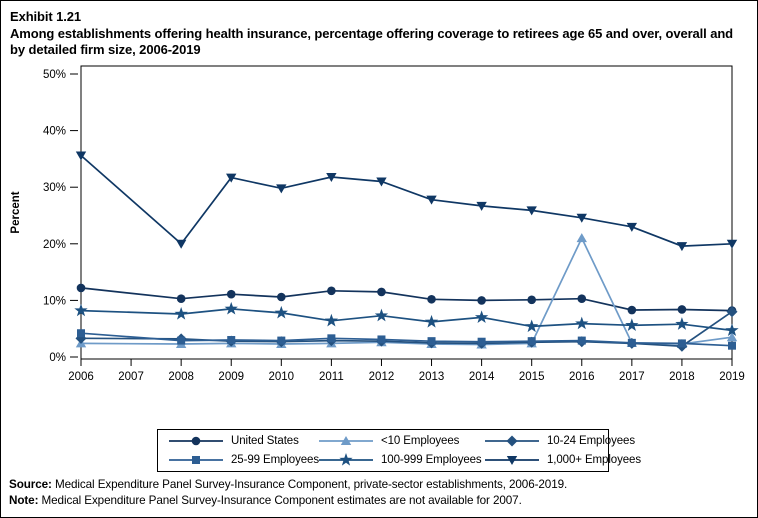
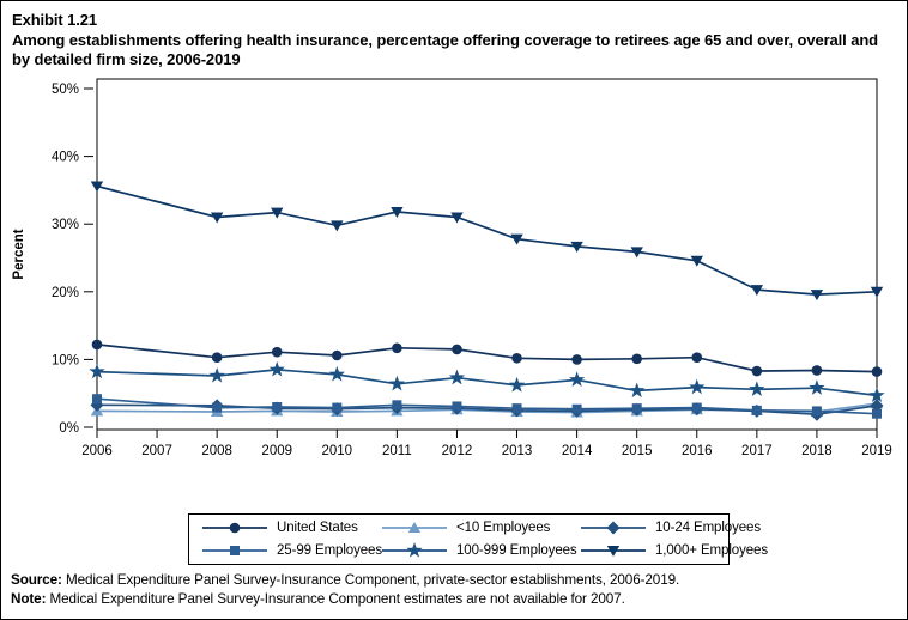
1,000+ Employees/2008: 20% -> 31%
<10 Employees/2016: 21% -> 3%
1,000+ Employees/2017: 23% -> 20%
10-24 Employees/2019: 8% -> 3%
